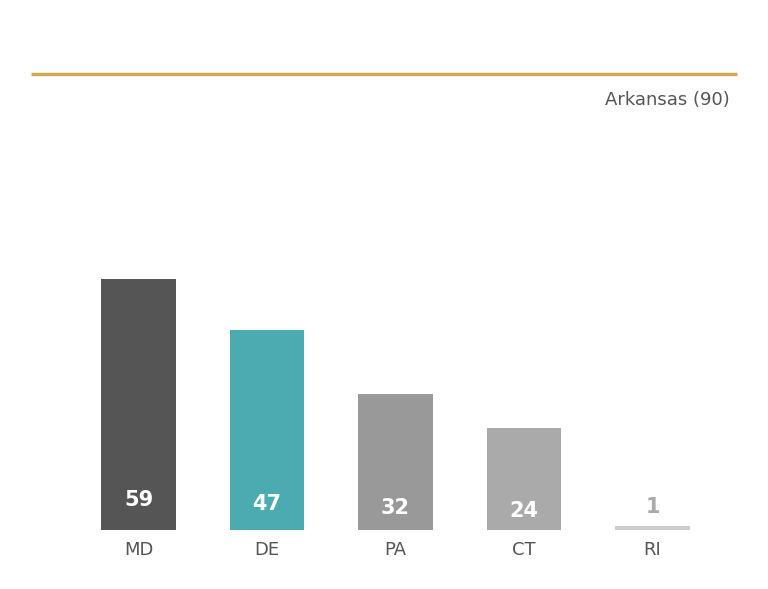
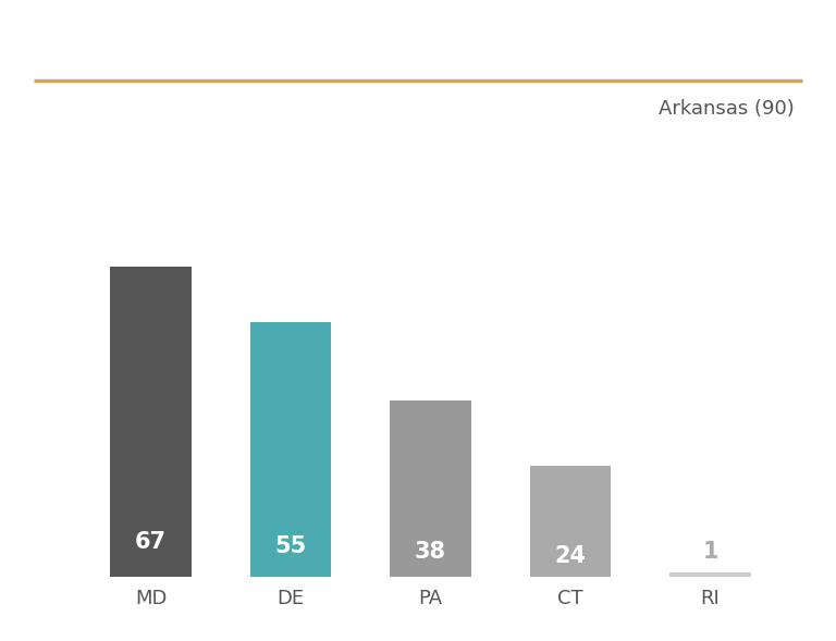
MD: 59 -> 67
DE: 47 -> 55
PA: 32 -> 38
